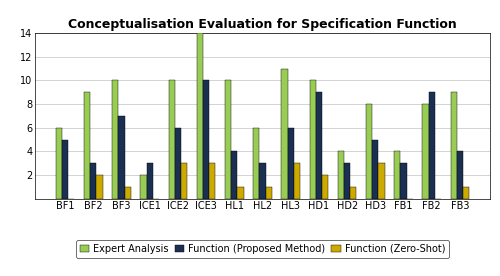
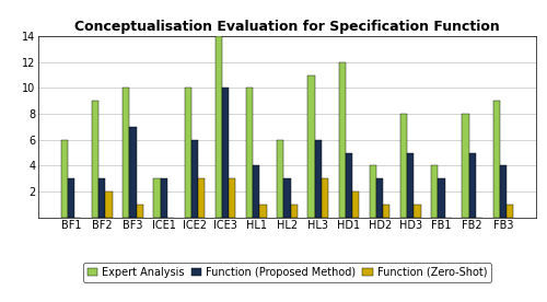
Function (Proposed Method)/BF1: 5 -> 3
Expert Analysis/ICE1: 2 -> 3
Expert Analysis/HD1: 10 -> 12
Function (Proposed Method)/HD1: 9 -> 5
Function (Zero-Shot)/HD3: 3 -> 1
Function (Proposed Method)/FB2: 9 -> 5
